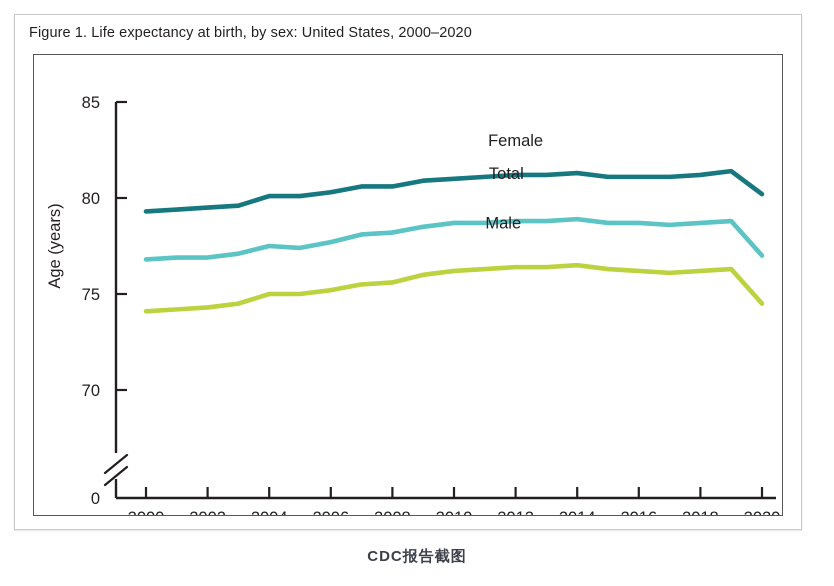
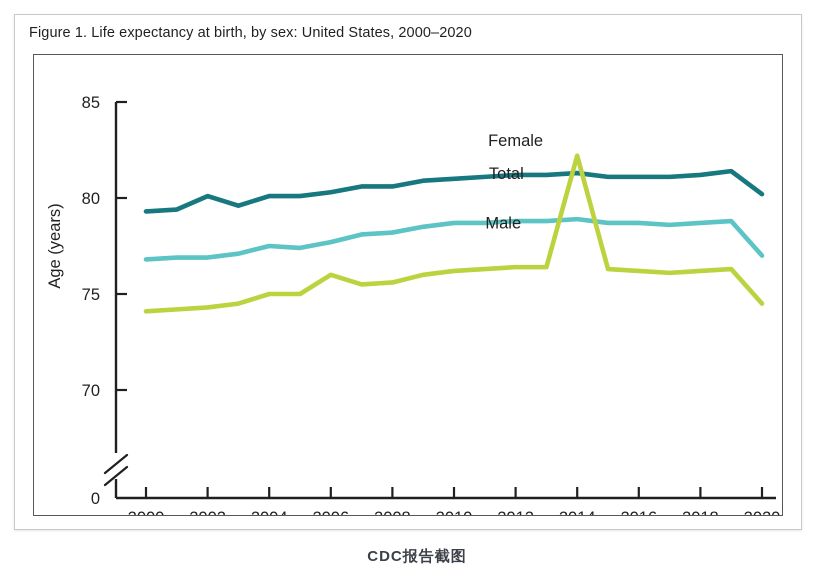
Female/2002: 79.5 -> 80.1
Male/2006: 75.2 -> 76.0
Male/2014: 76.5 -> 82.2
